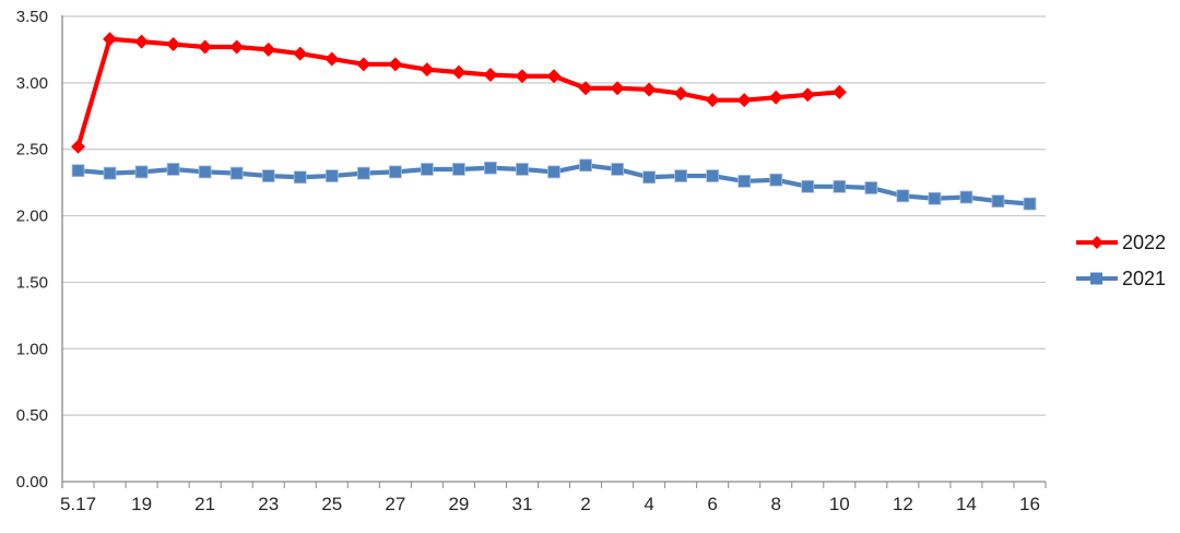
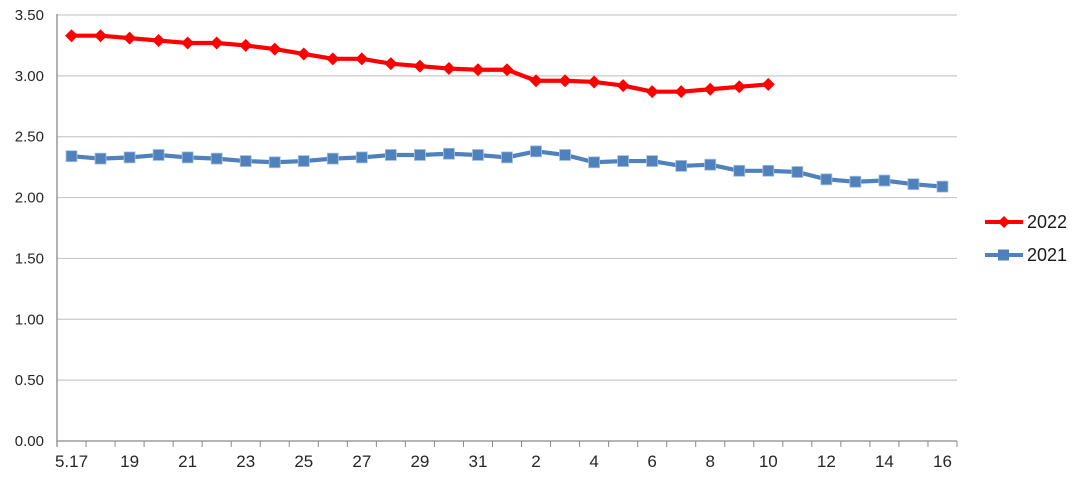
2022/5.17: 2.52 -> 3.33
